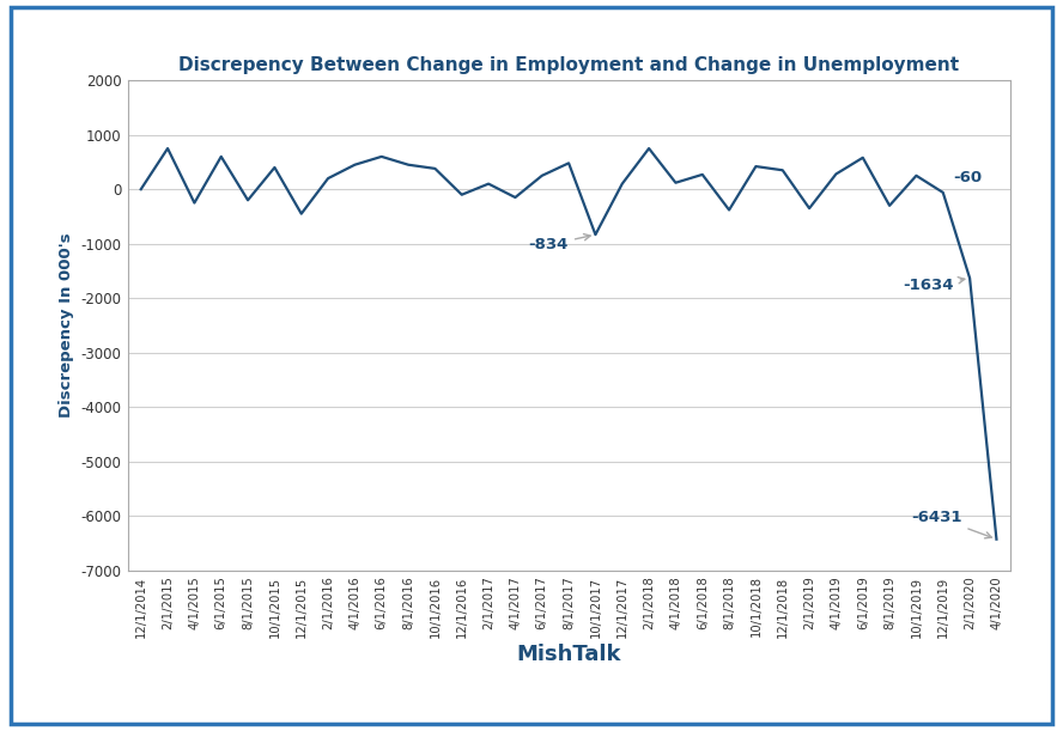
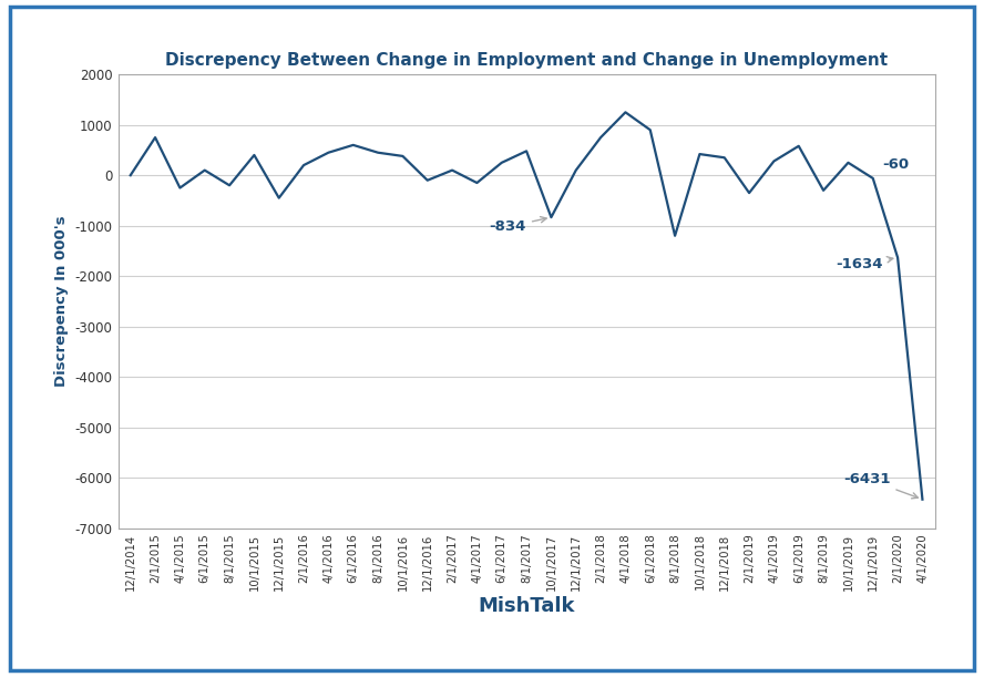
6/1/2015: 600 -> 100
4/1/2018: 120 -> 1250
6/1/2018: 270 -> 900
8/1/2018: -380 -> -1200
